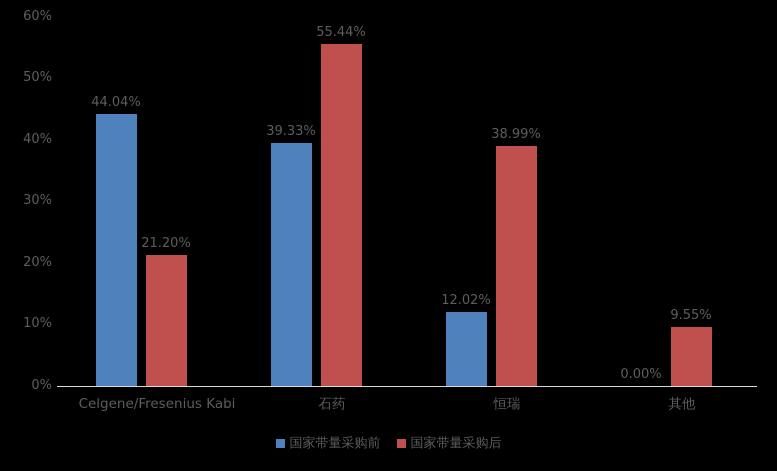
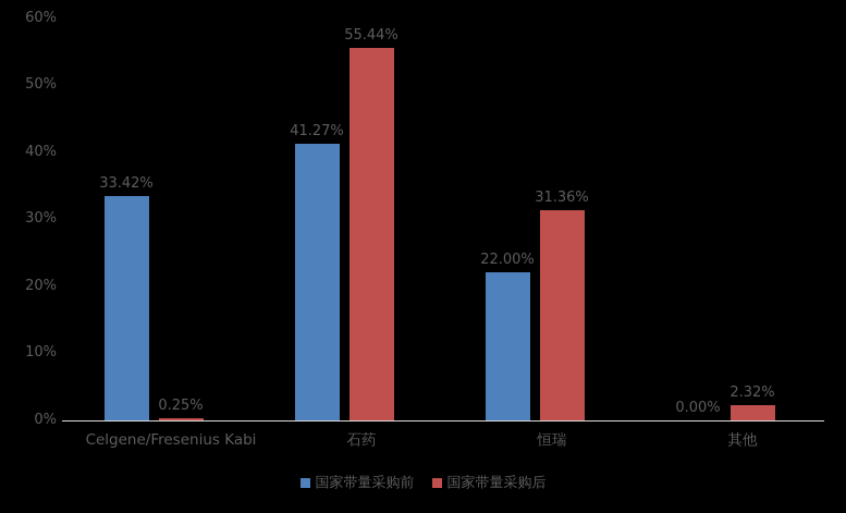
国家带量采购前/Celgene/Fresenius Kabi: 44.04% -> 33.42%
国家带量采购后/Celgene/Fresenius Kabi: 21.20% -> 0.25%
国家带量采购前/石药: 39.33% -> 41.27%
国家带量采购前/恒瑞: 12.02% -> 22.00%
国家带量采购后/恒瑞: 38.99% -> 31.36%
国家带量采购后/其他: 9.55% -> 2.32%
